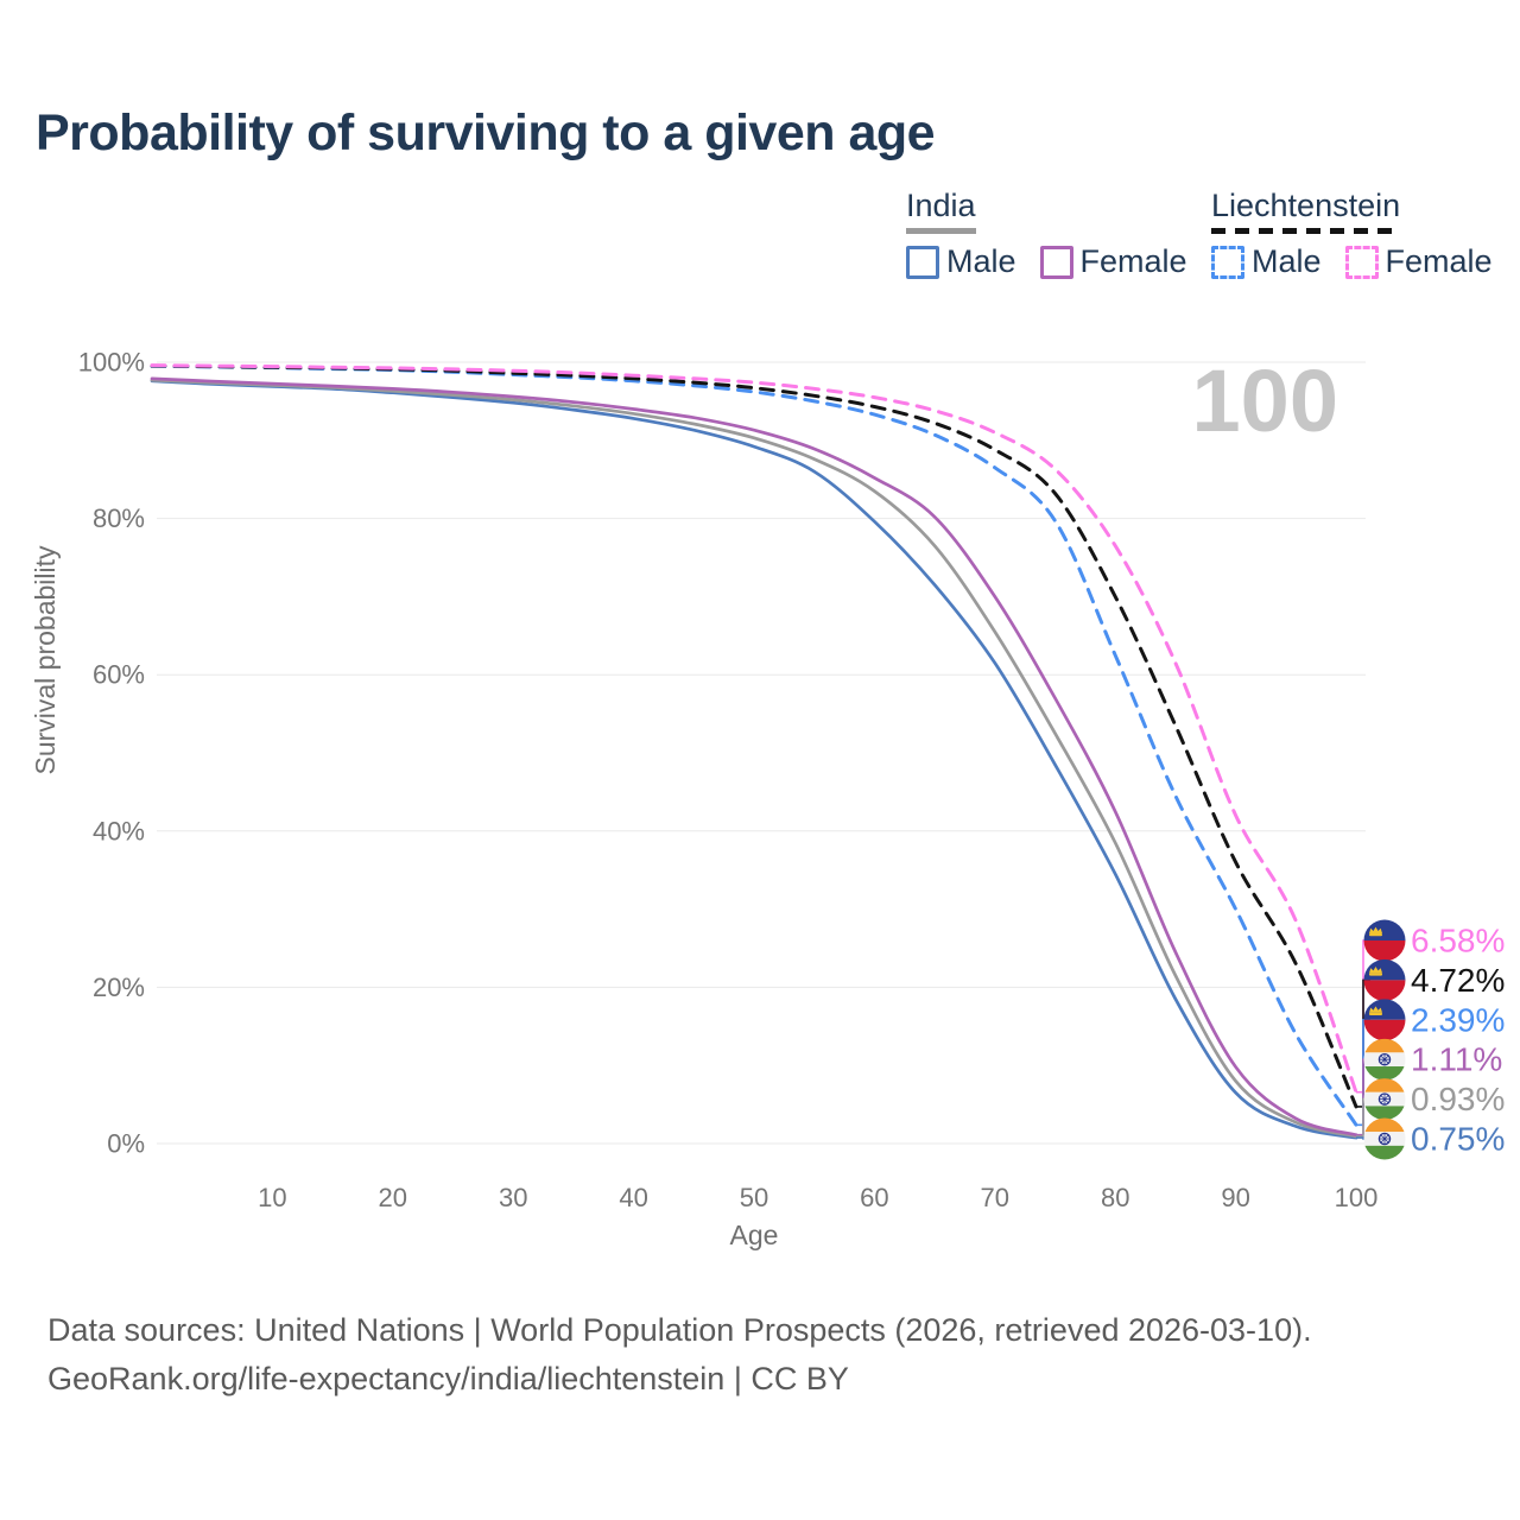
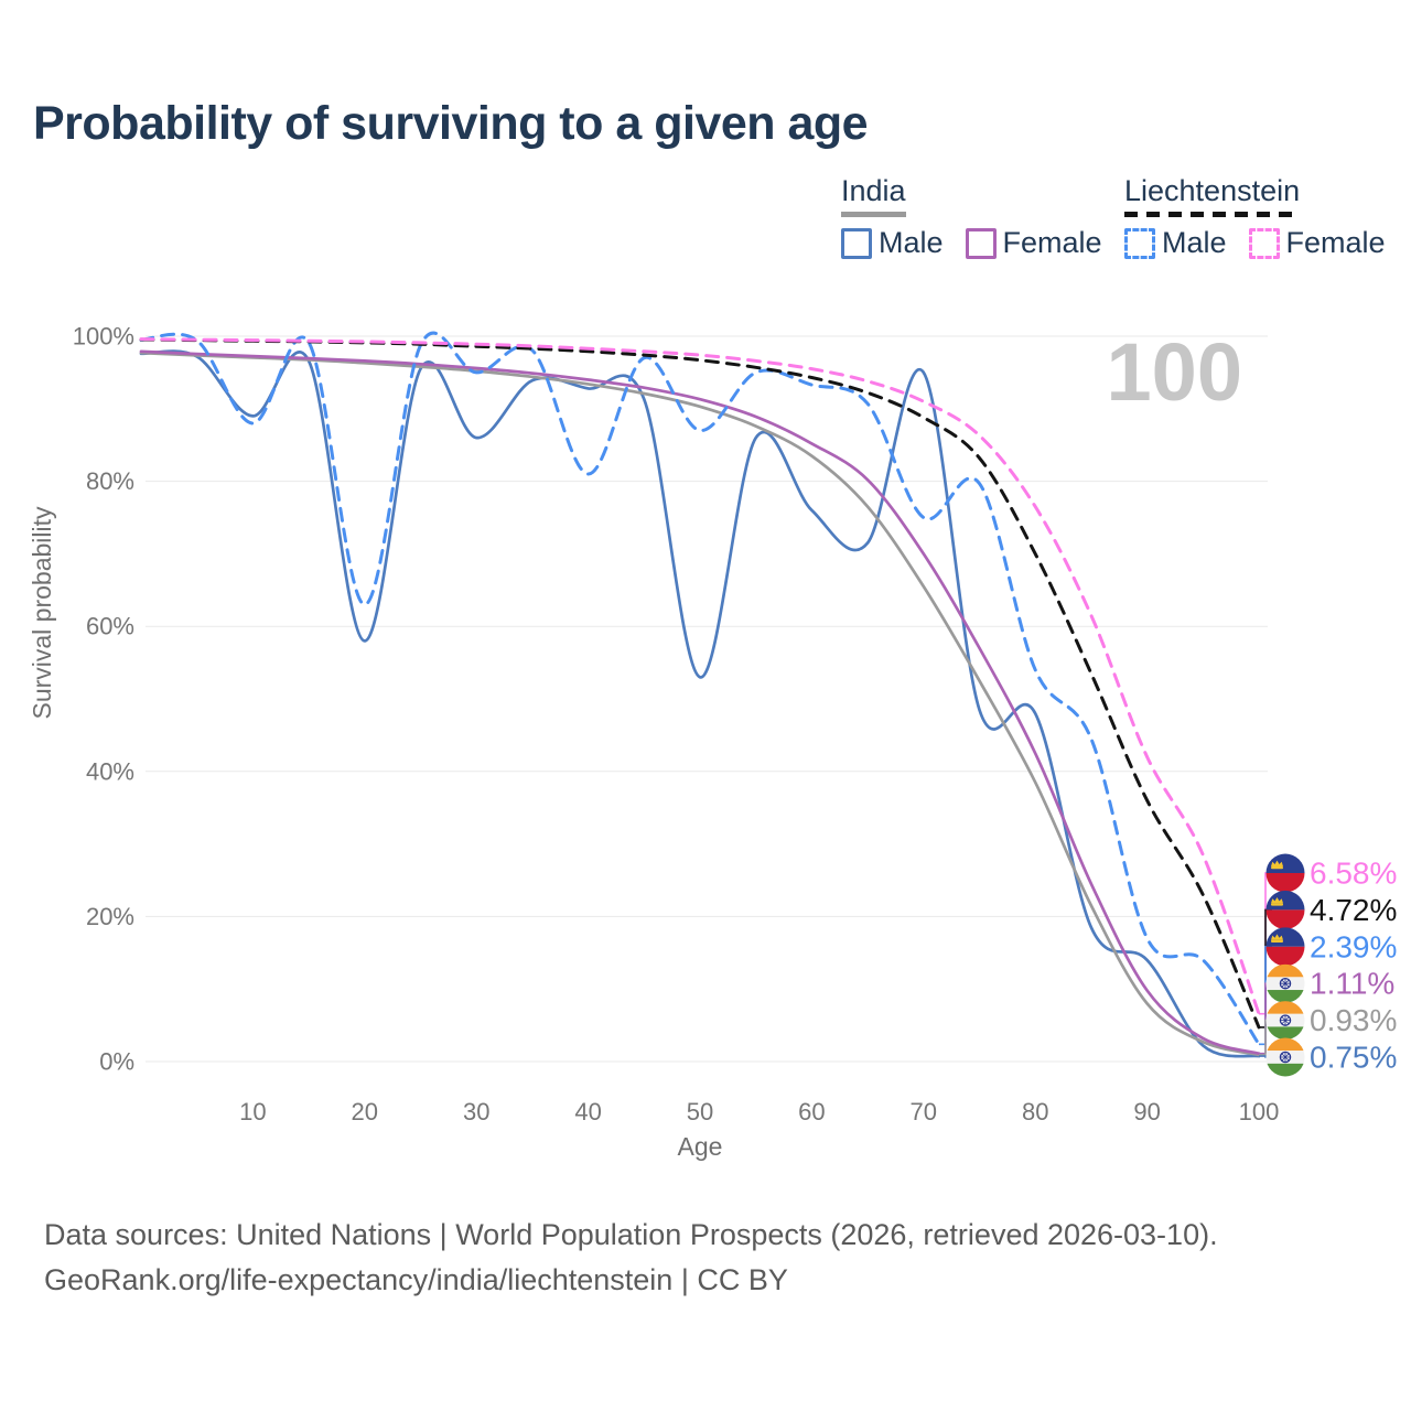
India Male/10: 97% -> 89%
Liechtenstein Male/10: 99% -> 88%
India Male/20: 96% -> 58%
Liechtenstein Male/20: 99% -> 63%
India Male/30: 95% -> 86%
Liechtenstein Male/30: 98% -> 95%
Liechtenstein Male/40: 98% -> 81%
India Male/50: 89% -> 53%
Liechtenstein Male/50: 96% -> 87%
India Male/60: 80% -> 76%
India Male/70: 62% -> 95%
Liechtenstein Male/70: 86% -> 75%
India Male/80: 34% -> 48%
Liechtenstein Male/80: 62% -> 54%
India Male/90: 6% -> 14%
Liechtenstein Male/90: 30% -> 17%
